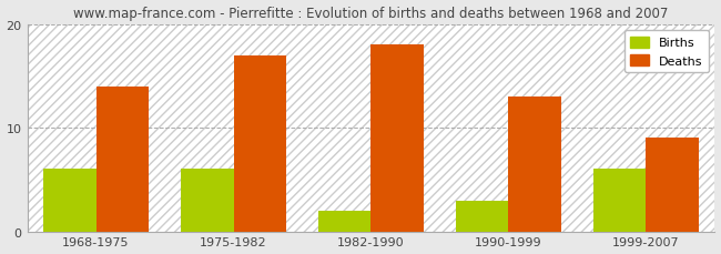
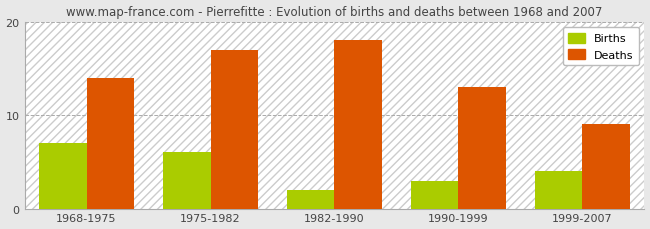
Births/1968-1975: 6 -> 7
Births/1999-2007: 6 -> 4
